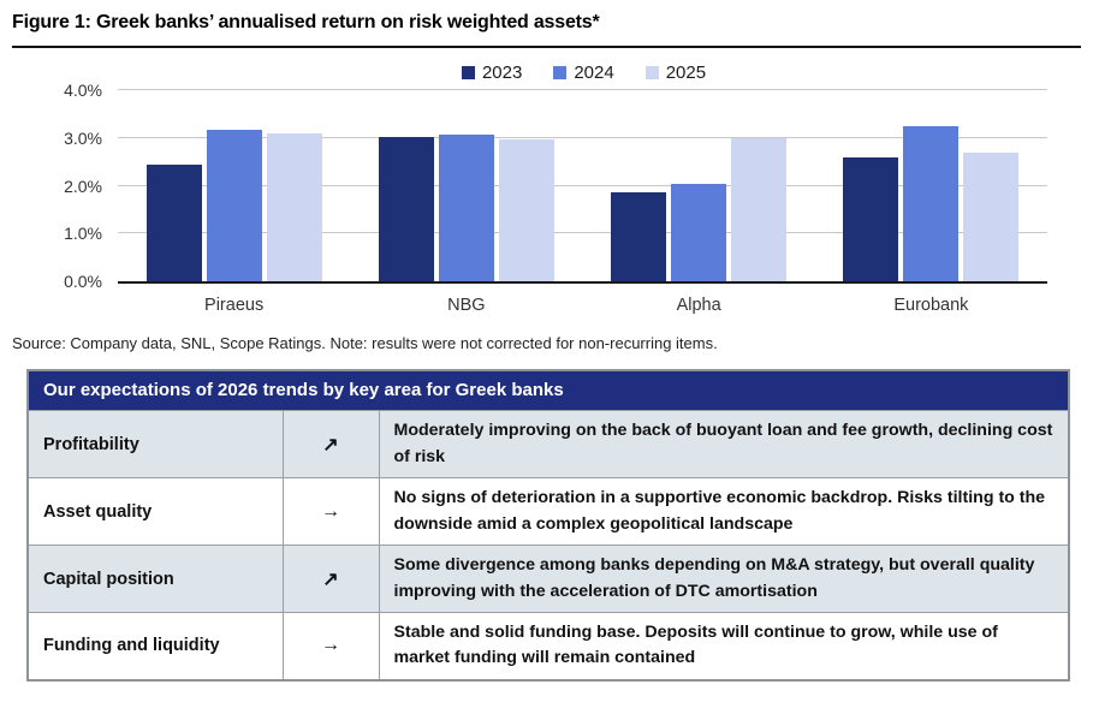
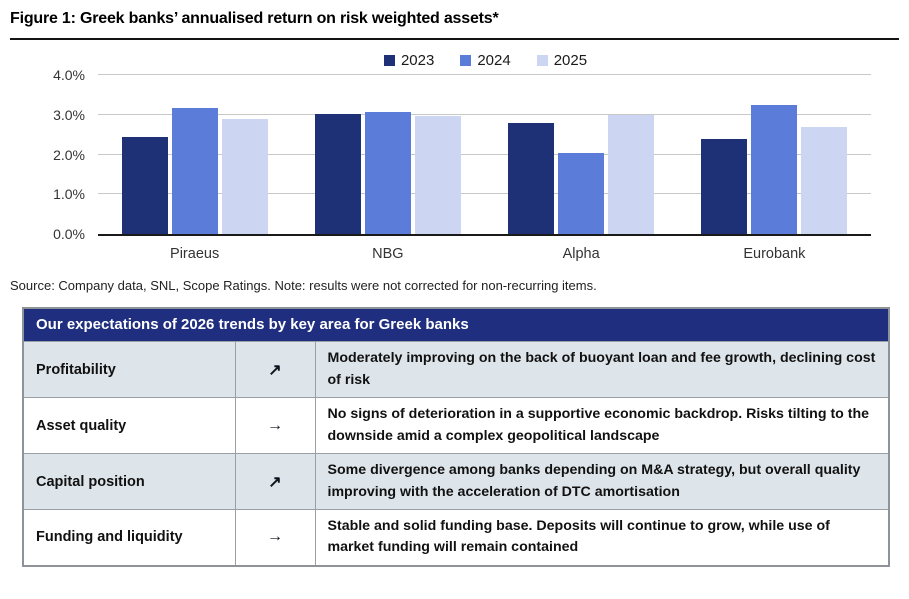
2025/Piraeus: 3.1% -> 2.9%
2023/Alpha: 1.9% -> 2.8%
2023/Eurobank: 2.6% -> 2.4%
